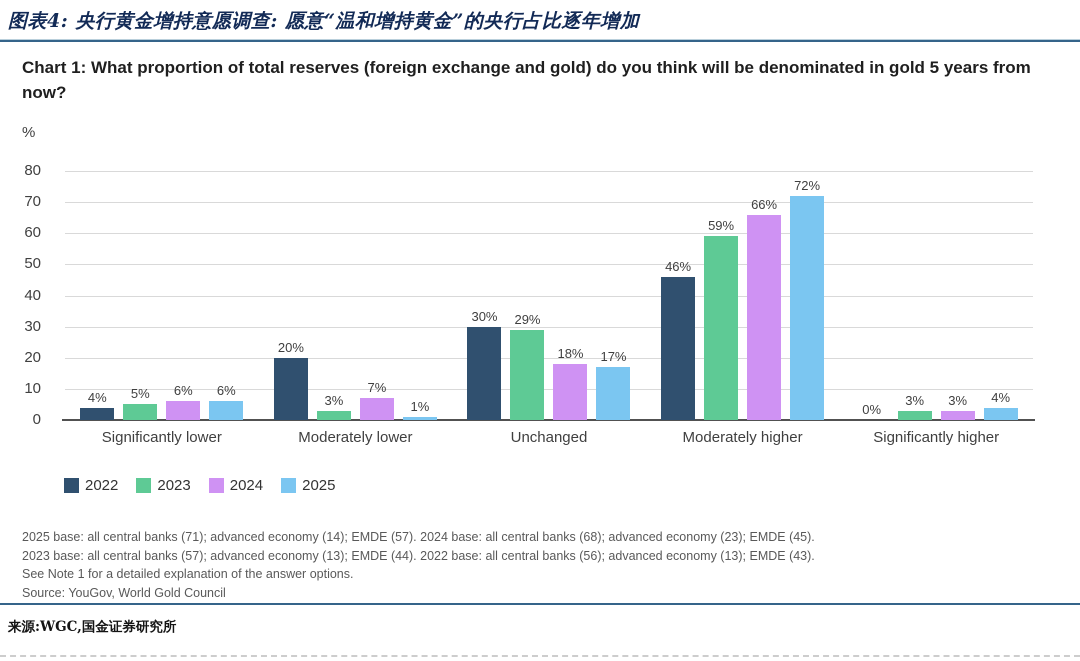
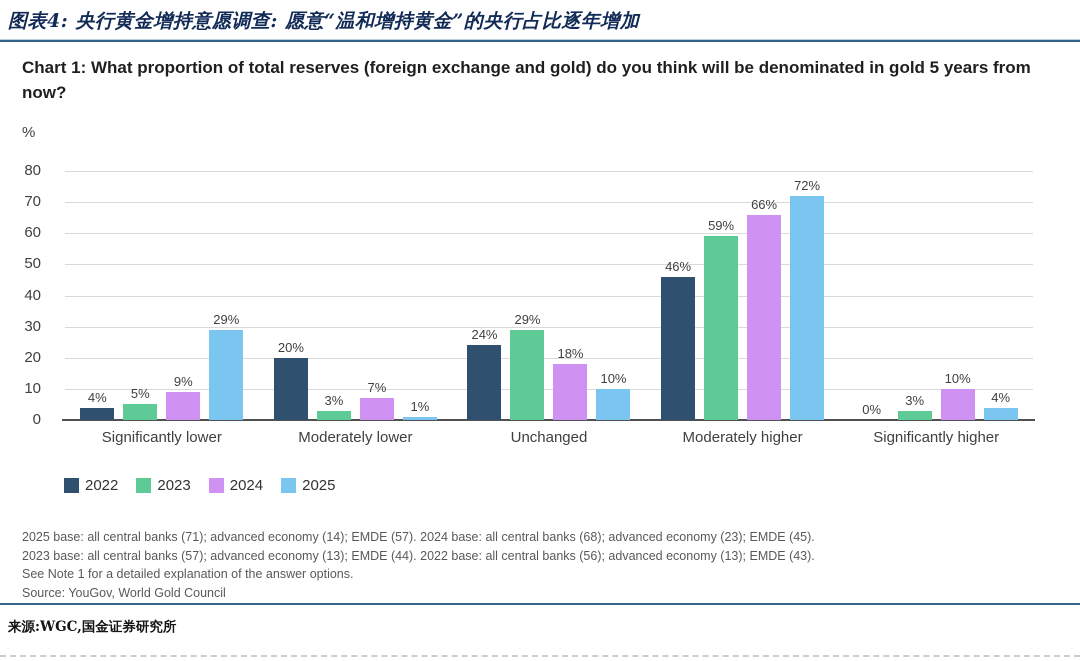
2024/Significantly lower: 6% -> 9%
2025/Significantly lower: 6% -> 29%
2022/Unchanged: 30% -> 24%
2025/Unchanged: 17% -> 10%
2024/Significantly higher: 3% -> 10%
